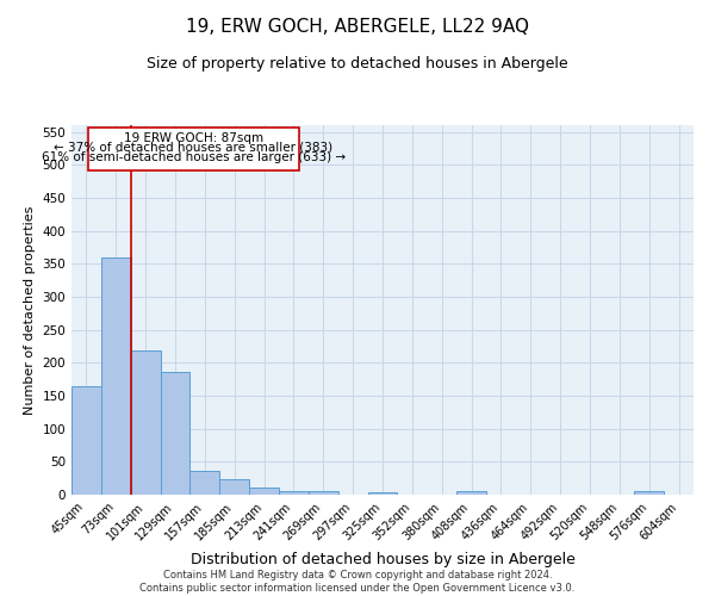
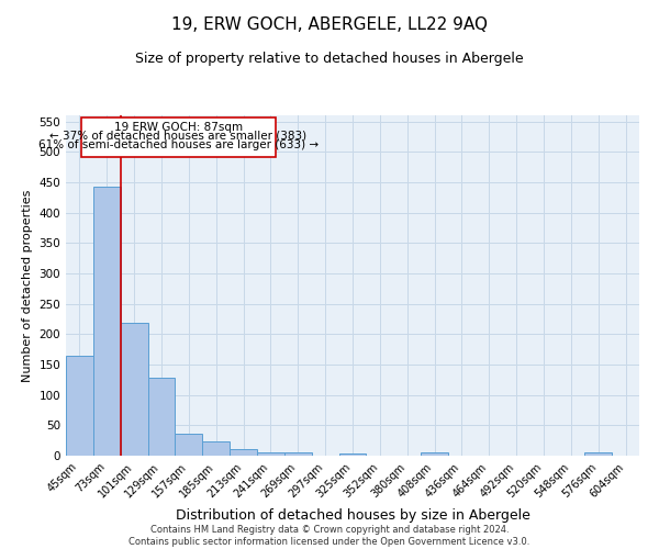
73sqm: 360 -> 443
129sqm: 186 -> 129
